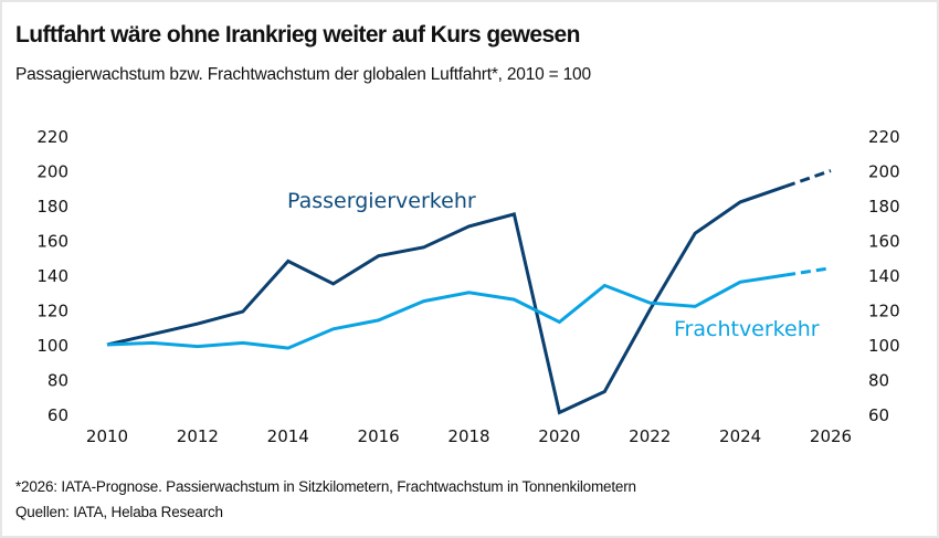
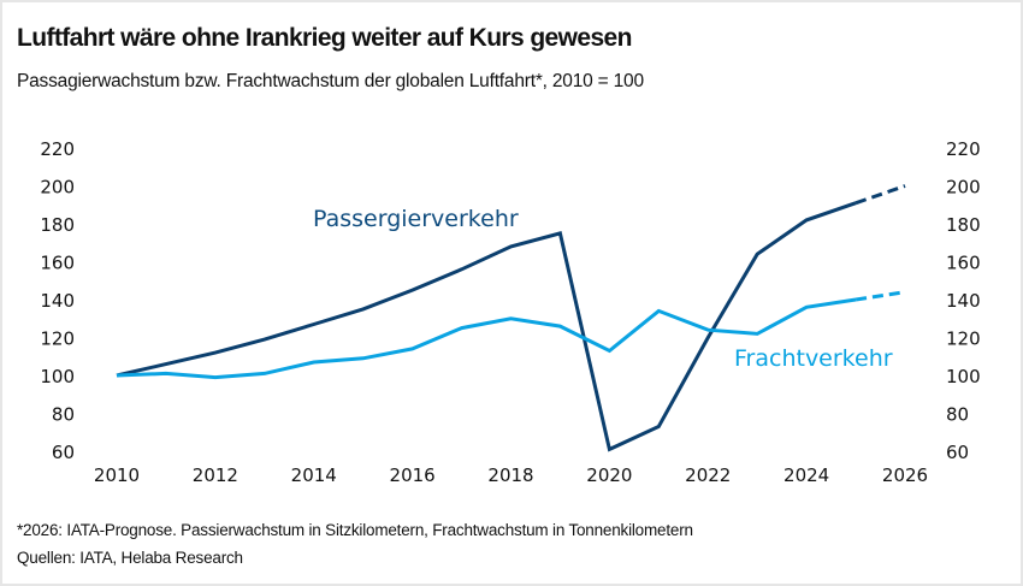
Passergierverkehr/2014: 148 -> 127
Frachtverkehr/2014: 98 -> 107
Passergierverkehr/2016: 151 -> 145
